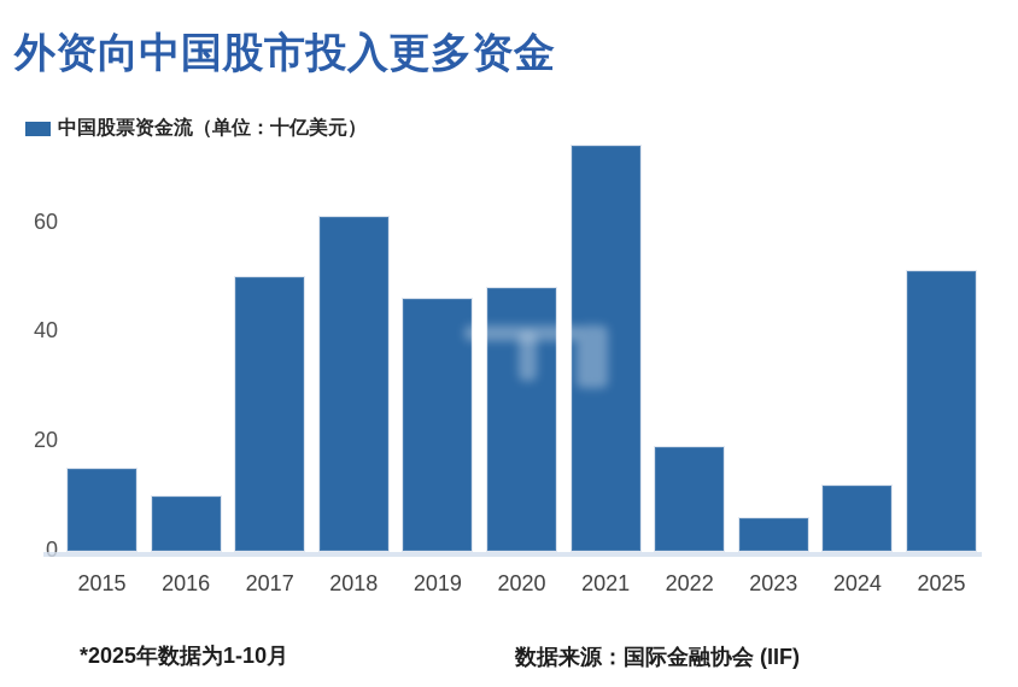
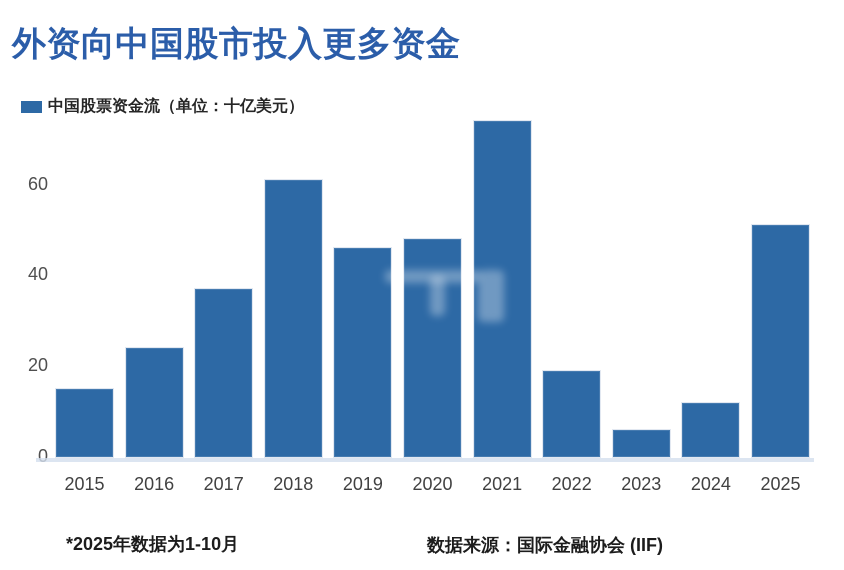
2016: 10 -> 24
2017: 50 -> 37
